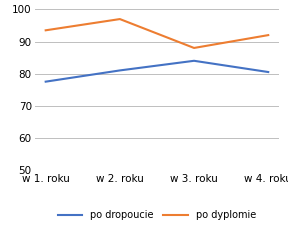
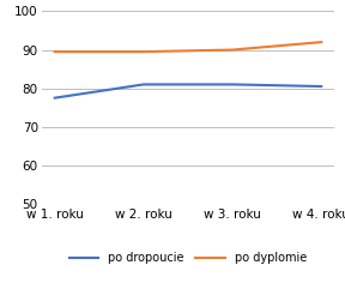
po dyplomie/w 1. roku: 93.5 -> 89.5
po dyplomie/w 2. roku: 97.0 -> 89.5
po dropoucie/w 3. roku: 84.0 -> 81.0
po dyplomie/w 3. roku: 88.0 -> 90.0
